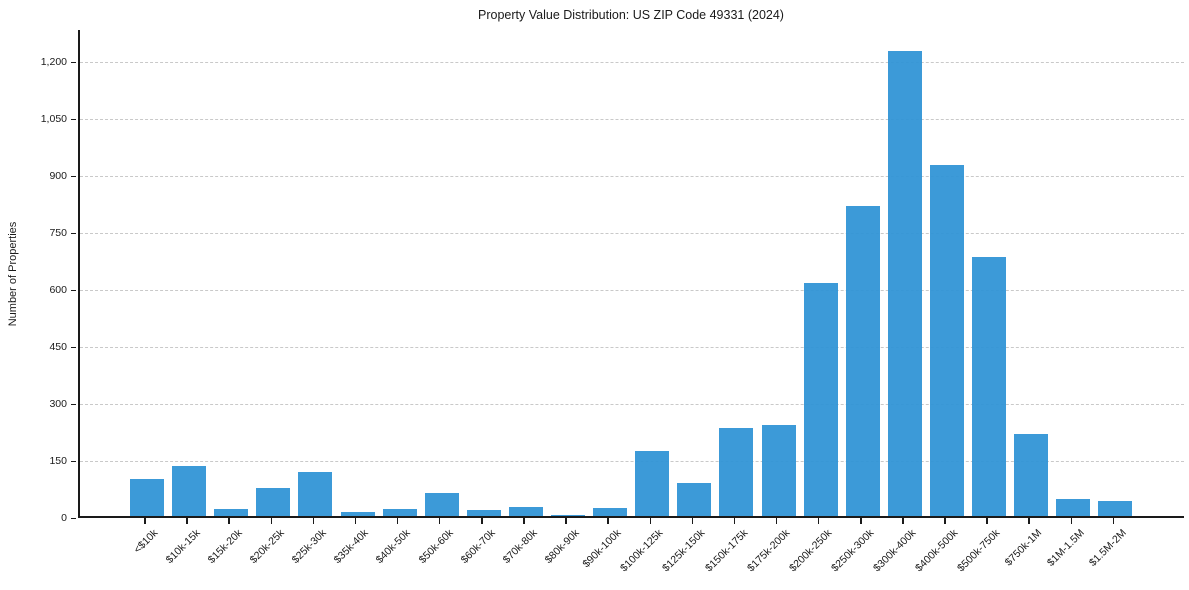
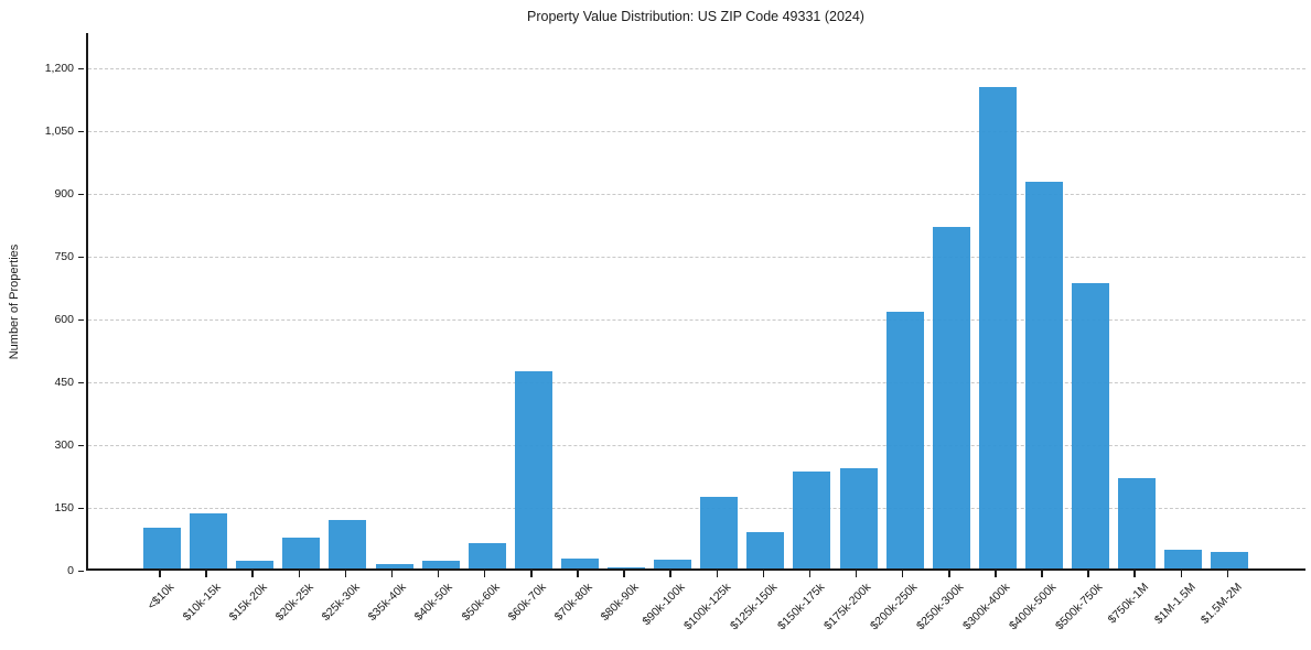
$60k-70k: 20 -> 470
$300k-400k: 1220 -> 1150
